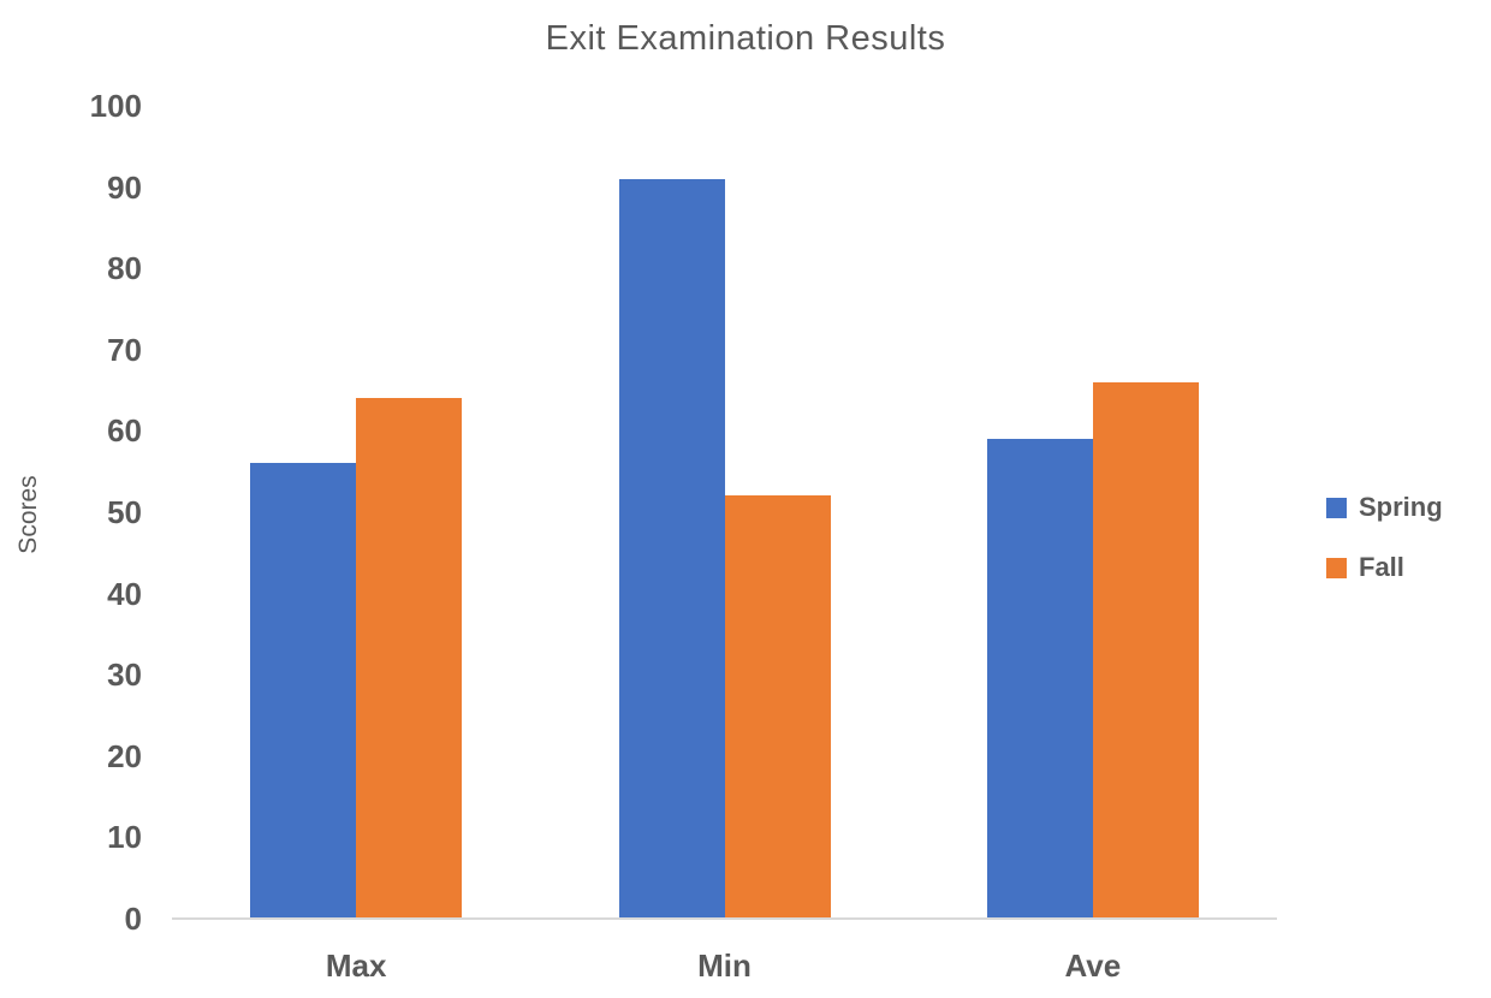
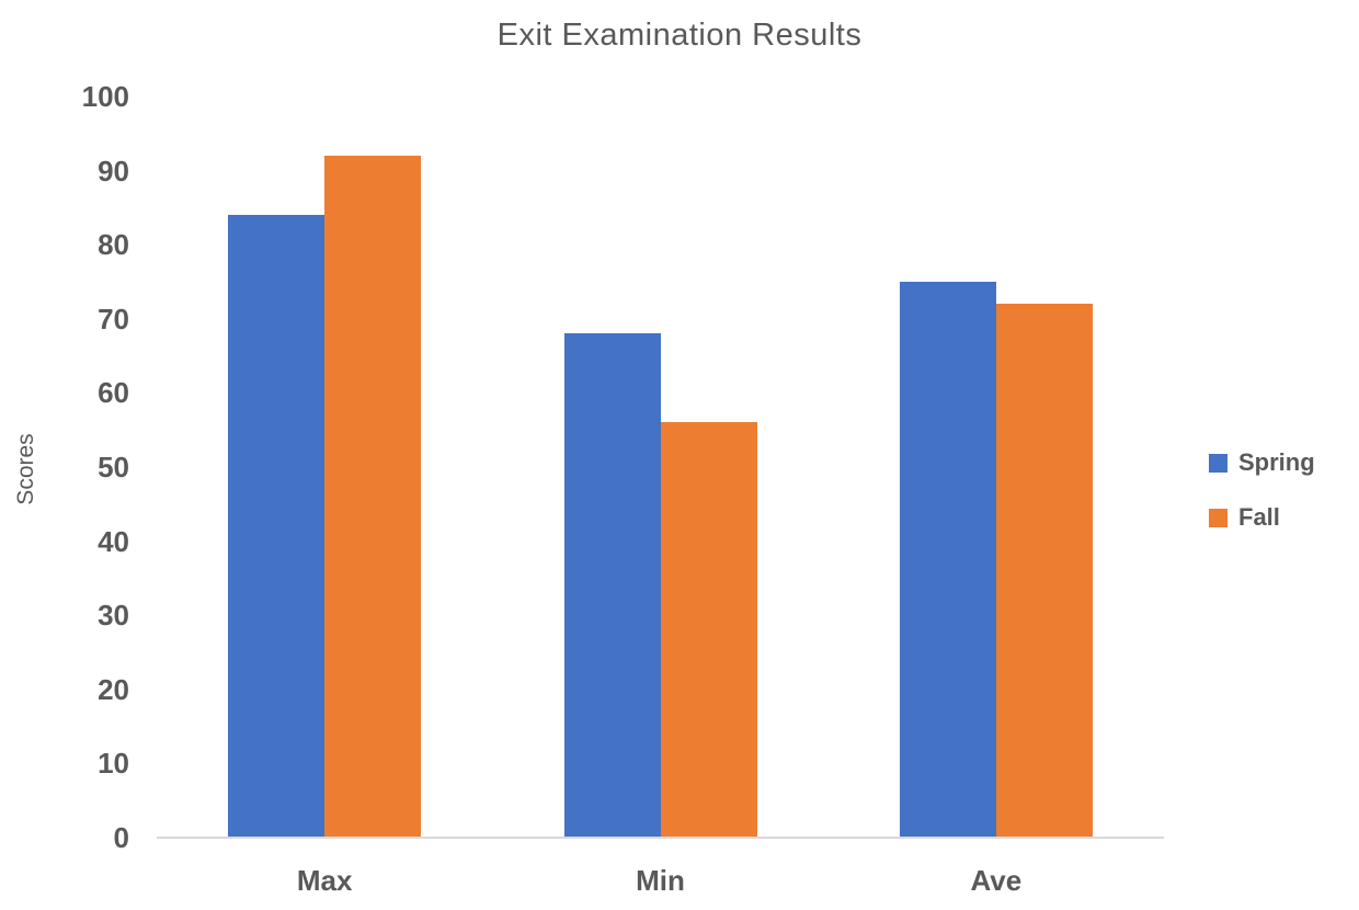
Spring/Max: 56 -> 84
Fall/Max: 64 -> 92
Spring/Min: 91 -> 68
Fall/Min: 52 -> 56
Spring/Ave: 59 -> 75
Fall/Ave: 66 -> 72
